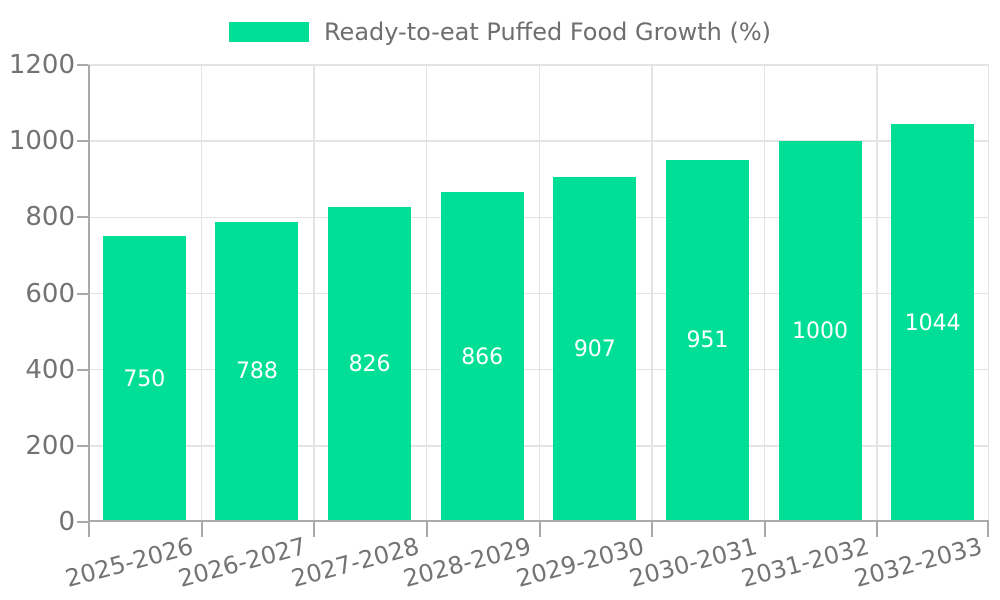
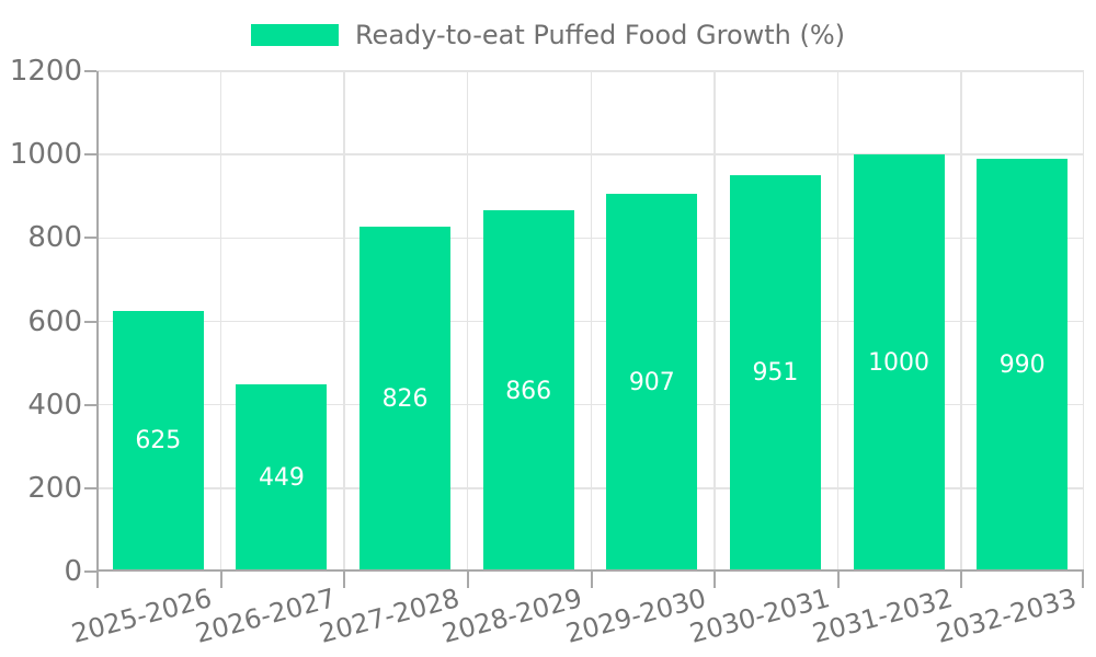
2025-2026: 750 -> 625
2026-2027: 788 -> 449
2032-2033: 1044 -> 990
